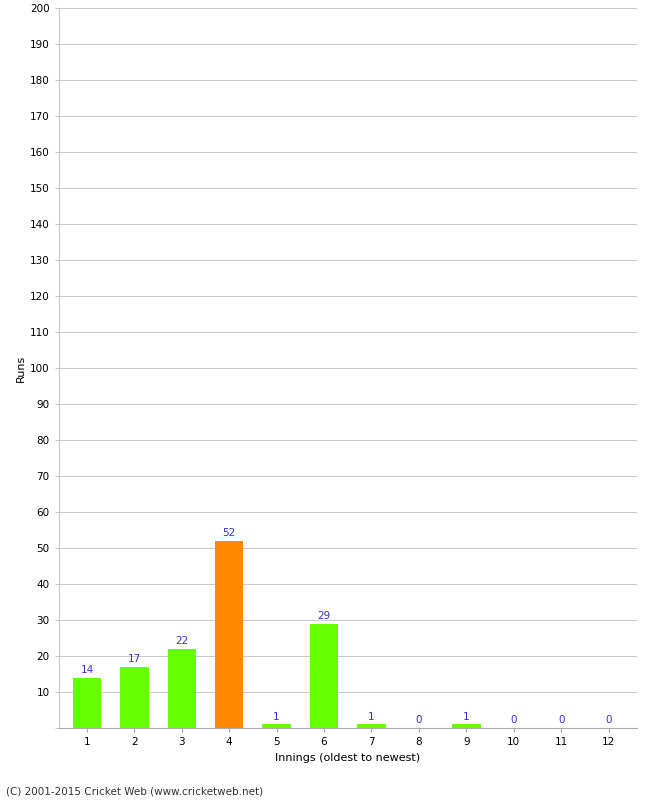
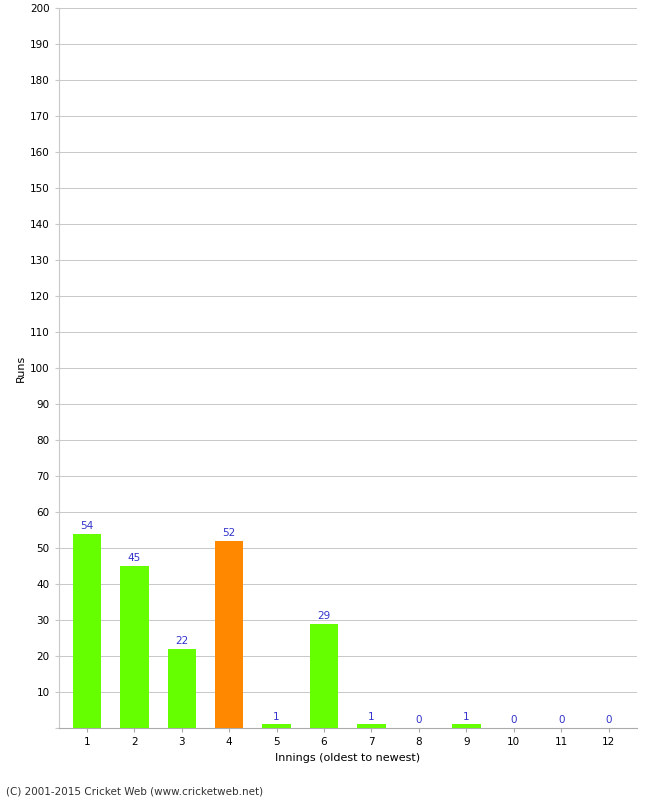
1: 14 -> 54
2: 17 -> 45
